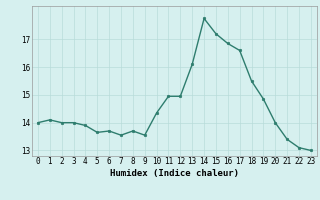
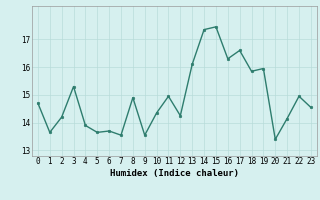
0: 14.00 -> 14.70
1: 14.10 -> 13.65
2: 14.00 -> 14.20
3: 14.00 -> 15.30
8: 13.70 -> 14.90
12: 14.95 -> 14.25
14: 17.75 -> 17.35
15: 17.20 -> 17.45
16: 16.85 -> 16.30
18: 15.50 -> 15.85
19: 14.85 -> 15.95
20: 14.00 -> 13.40
21: 13.40 -> 14.15
22: 13.10 -> 14.95
23: 13.00 -> 14.55
